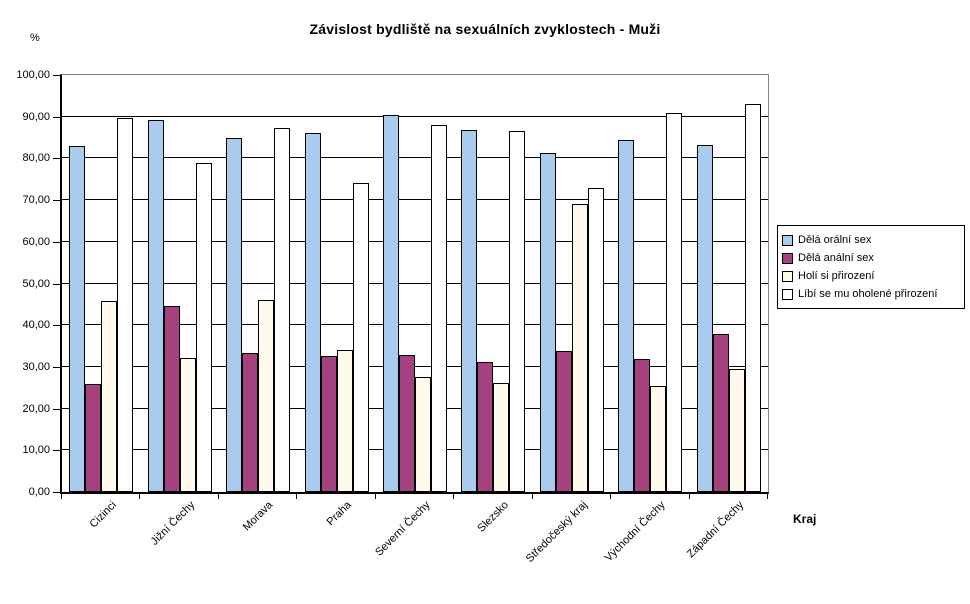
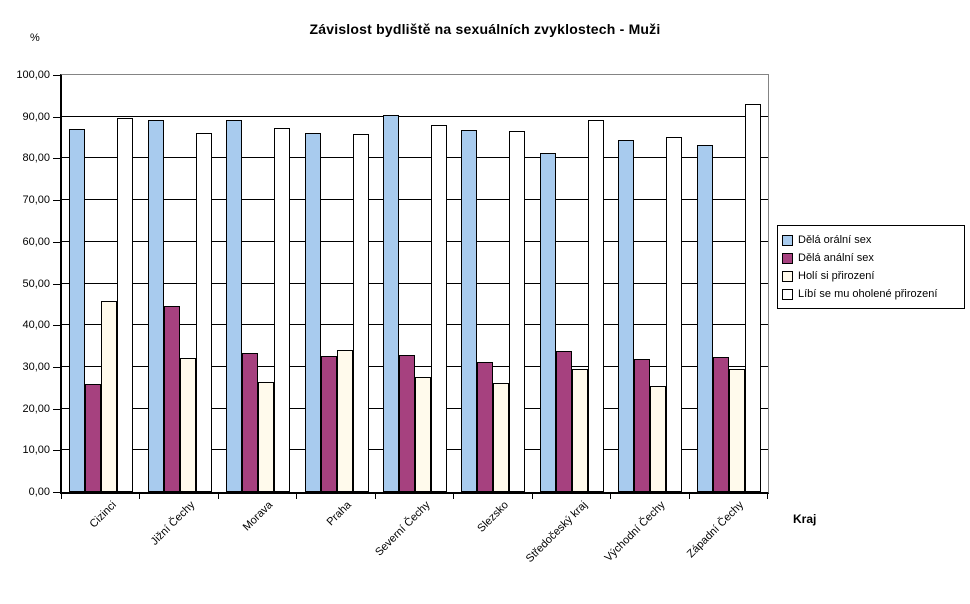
Dělá orální sex/Cizinci: 83 -> 87
Líbí se mu oholené přirození/Jižní Čechy: 79 -> 86
Dělá orální sex/Morava: 85 -> 89
Holí si přirození/Morava: 46 -> 26
Líbí se mu oholené přirození/Praha: 74 -> 86
Holí si přirození/Středočeský kraj: 69 -> 29
Líbí se mu oholené přirození/Středočeský kraj: 73 -> 89
Líbí se mu oholené přirození/Východní Čechy: 91 -> 85
Dělá anální sex/Západní Čechy: 38 -> 32
